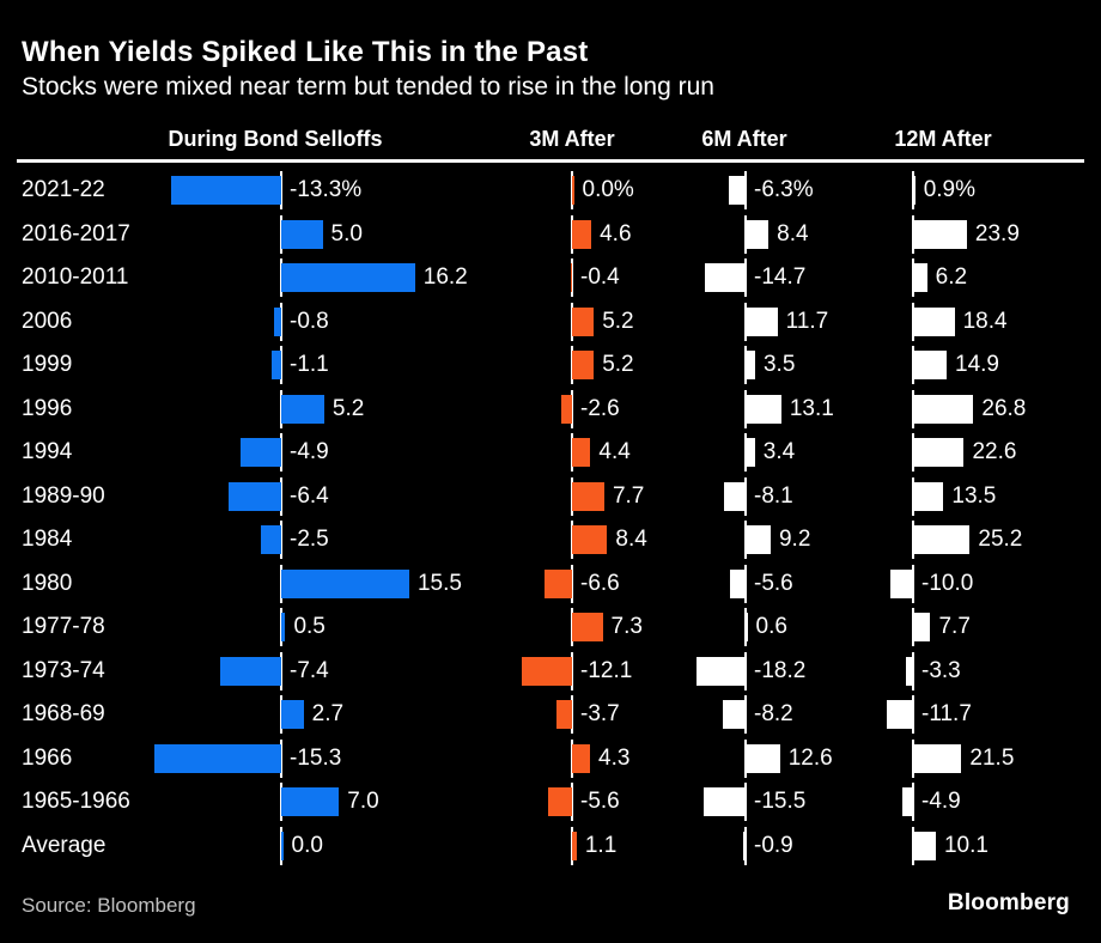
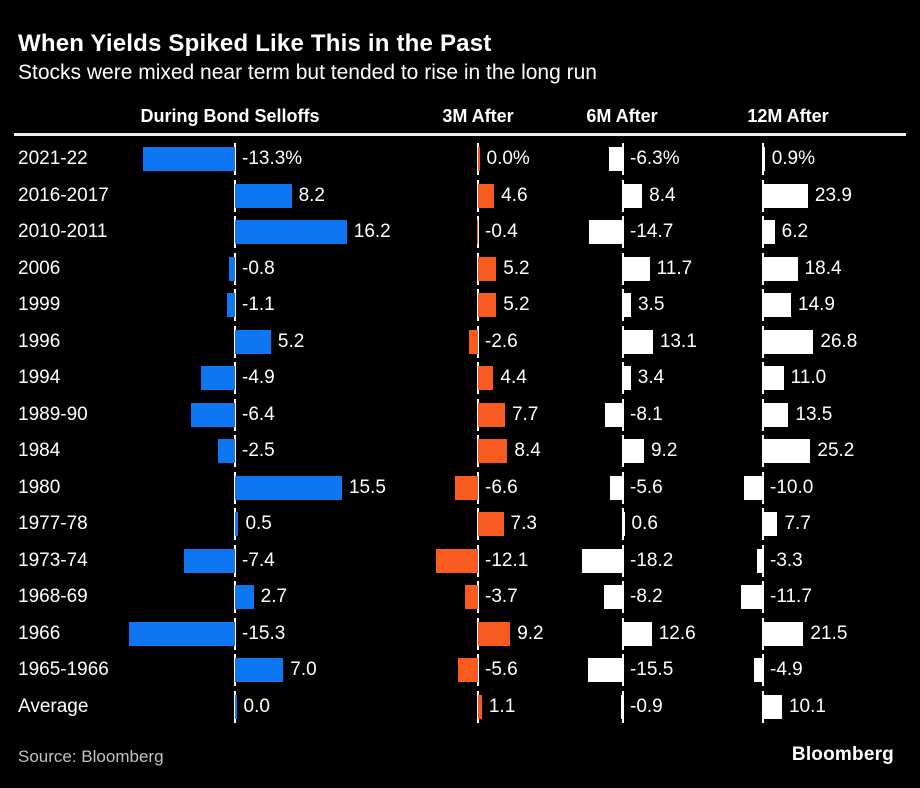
During Bond Selloffs/2016-2017: 5.0 -> 8.2
12M After/1994: 22.6 -> 11.0
3M After/1966: 4.3 -> 9.2
